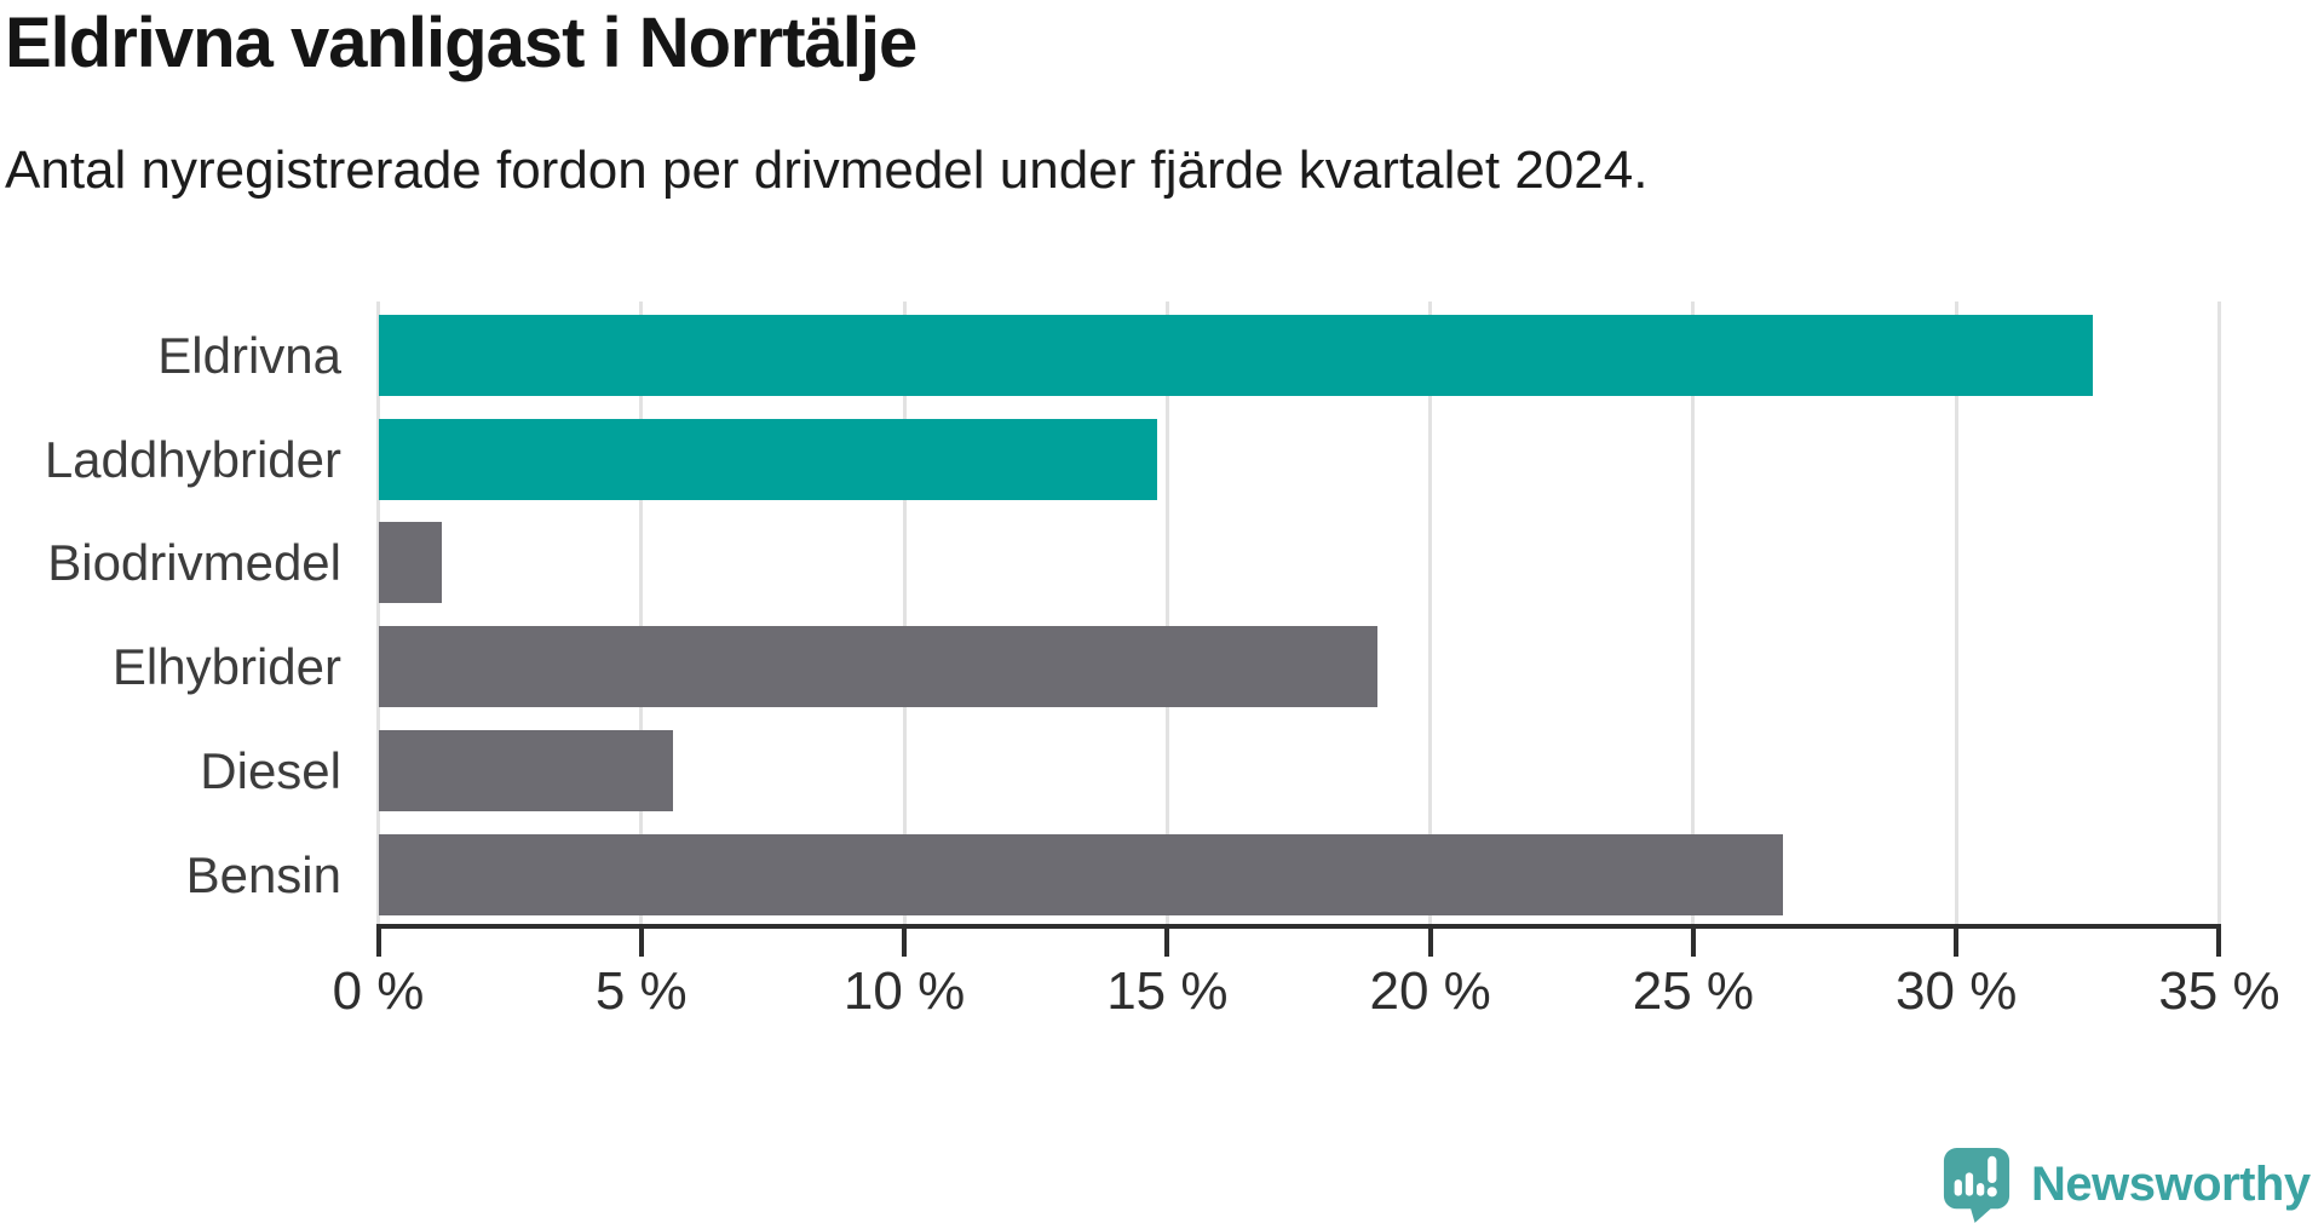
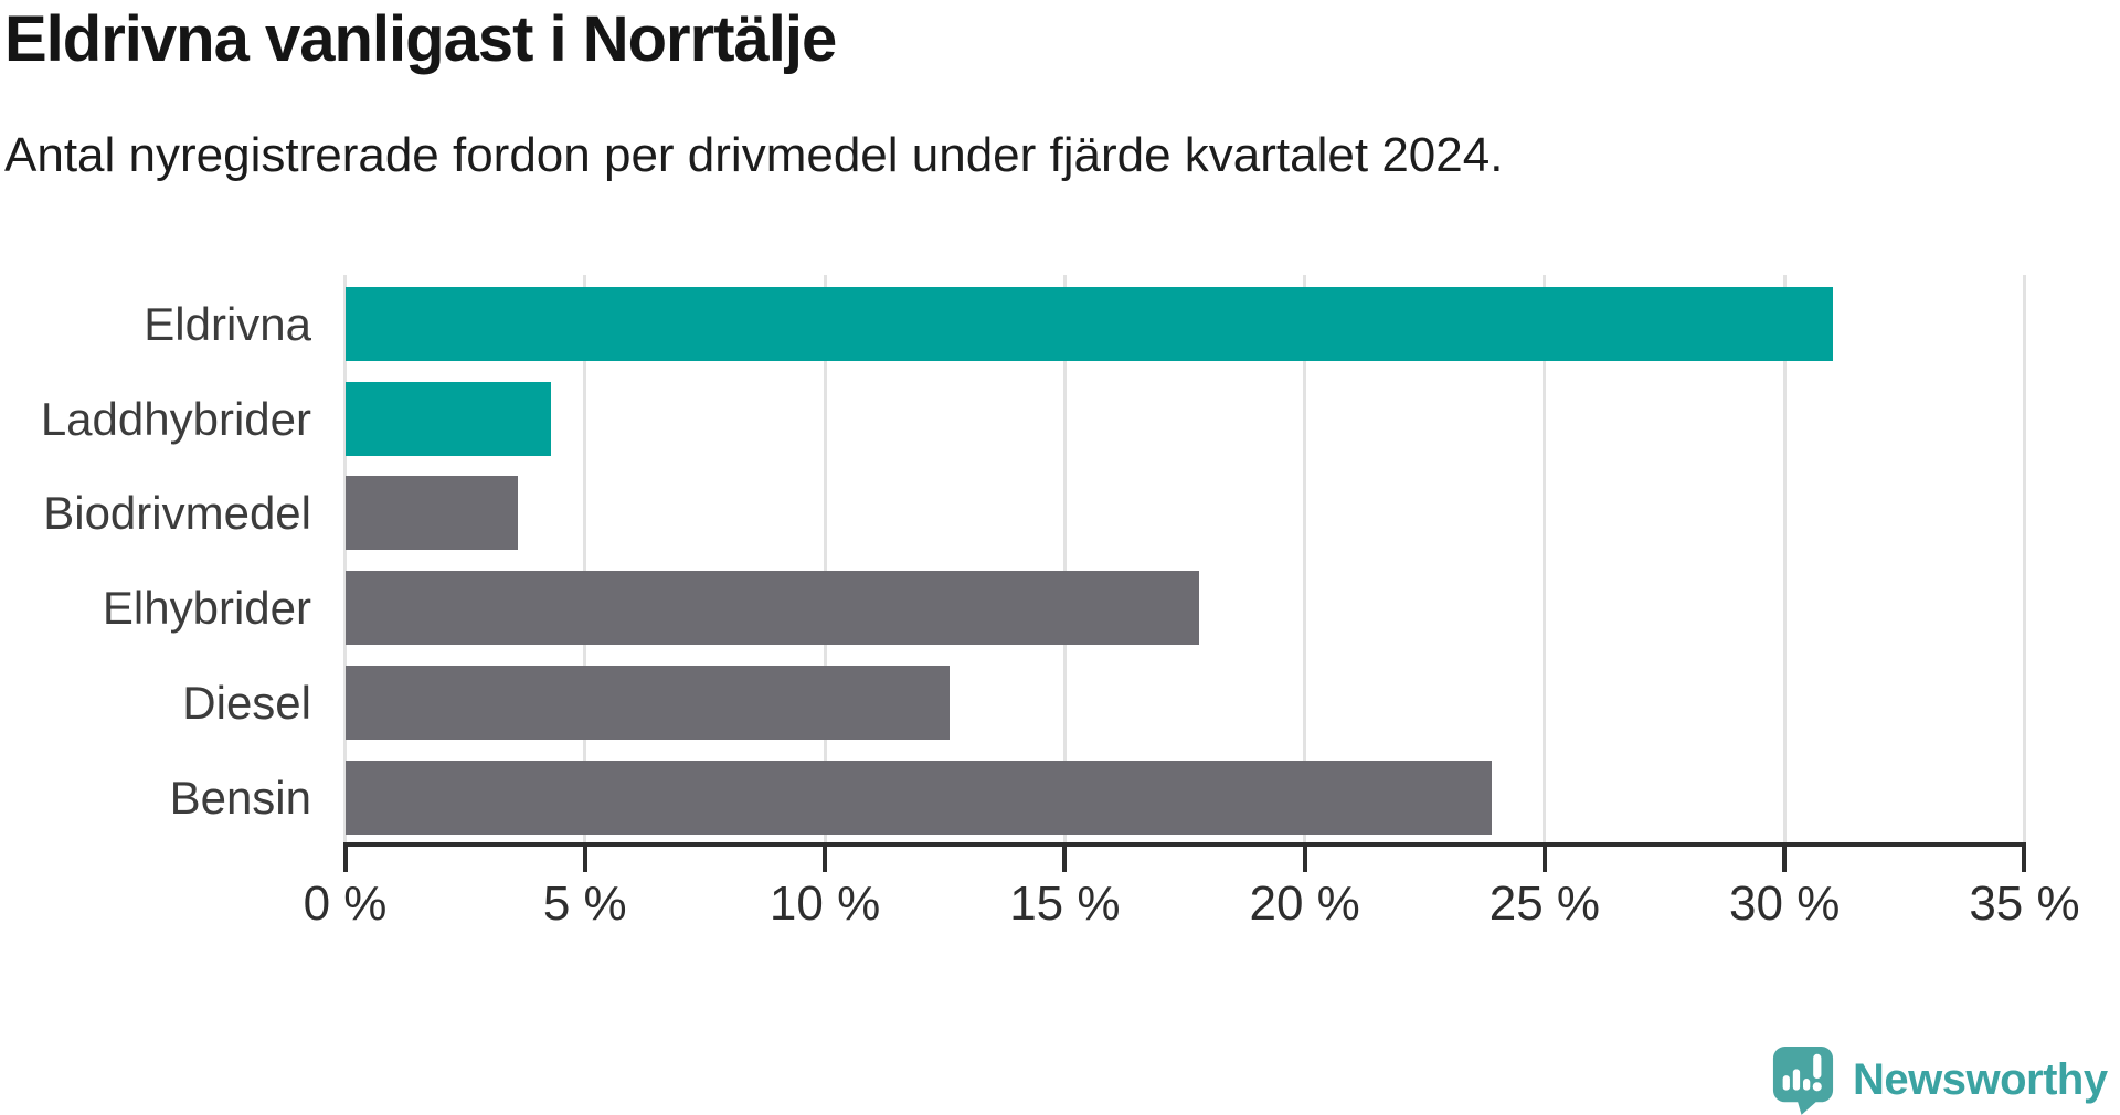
Eldrivna: 32.6% -> 31.0%
Laddhybrider: 14.8% -> 4.3%
Biodrivmedel: 1.2% -> 3.6%
Elhybrider: 19.0% -> 17.8%
Diesel: 5.6% -> 12.6%
Bensin: 26.7% -> 23.9%
